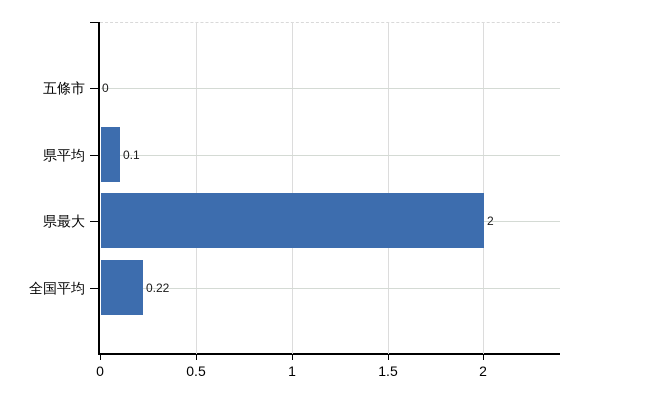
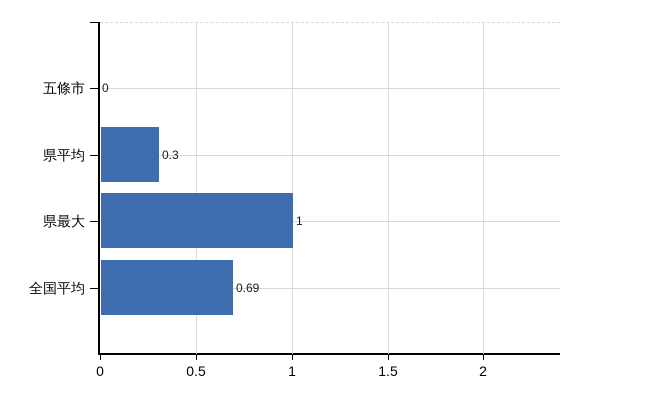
県平均: 0.1 -> 0.3
県最大: 2 -> 1
全国平均: 0.22 -> 0.69
